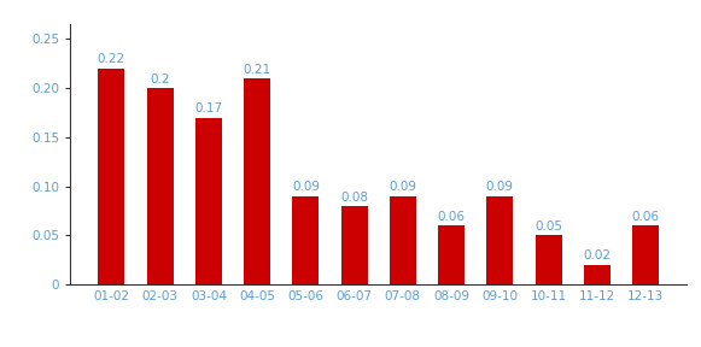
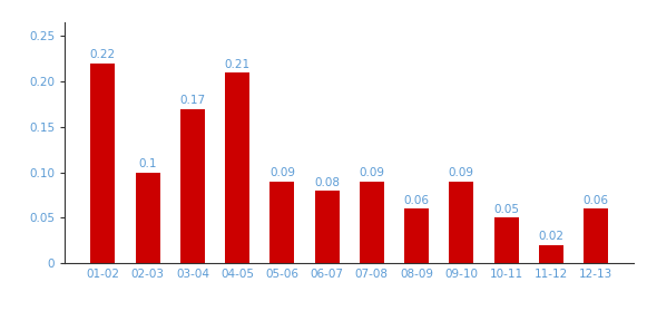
02-03: 0.2 -> 0.1
